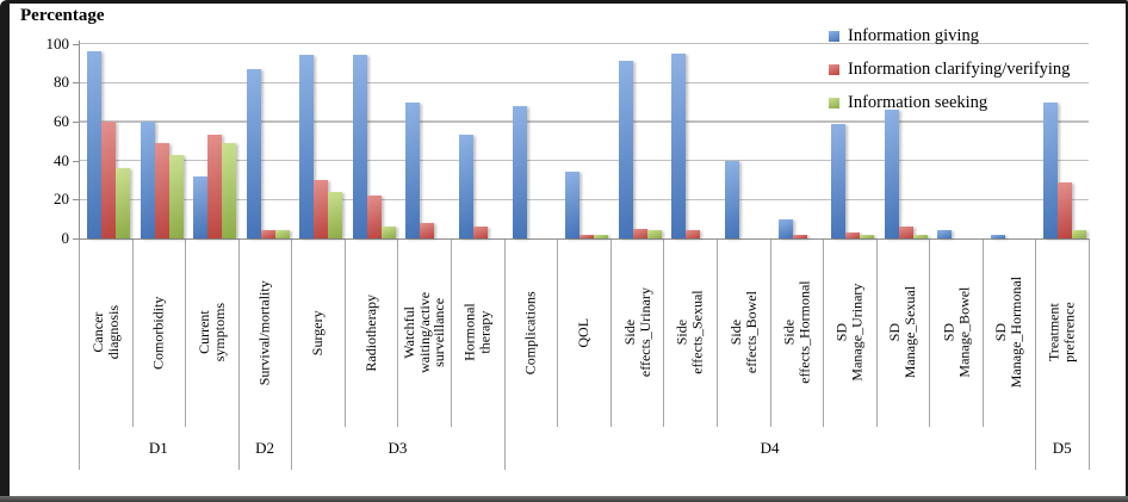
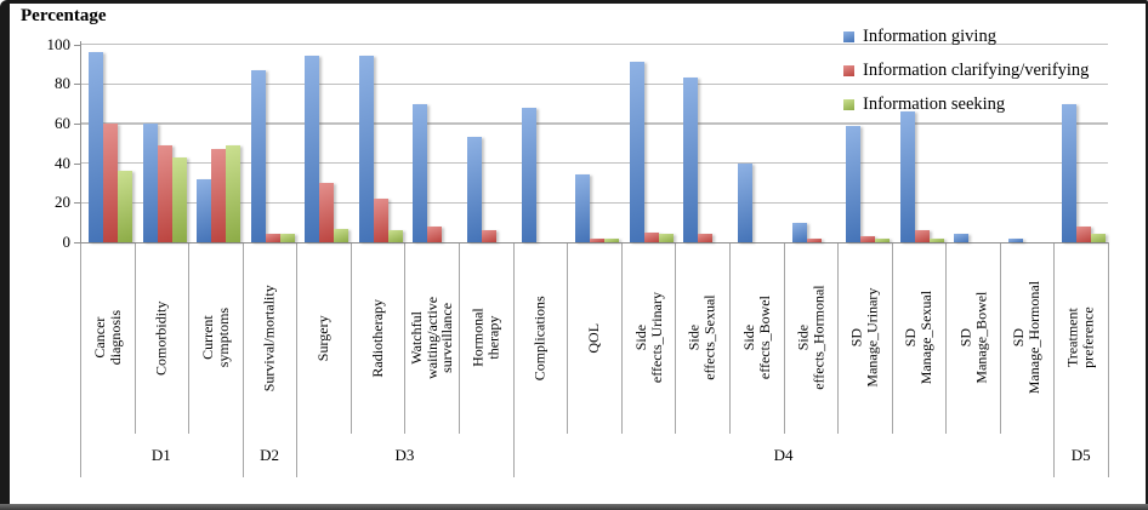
Information clarifying/verifying/Current symptoms: 53 -> 47
Information seeking/Surgery: 24 -> 7
Information giving/Side effects_Sexual: 95 -> 83
Information clarifying/verifying/Treatment preference: 29 -> 8
